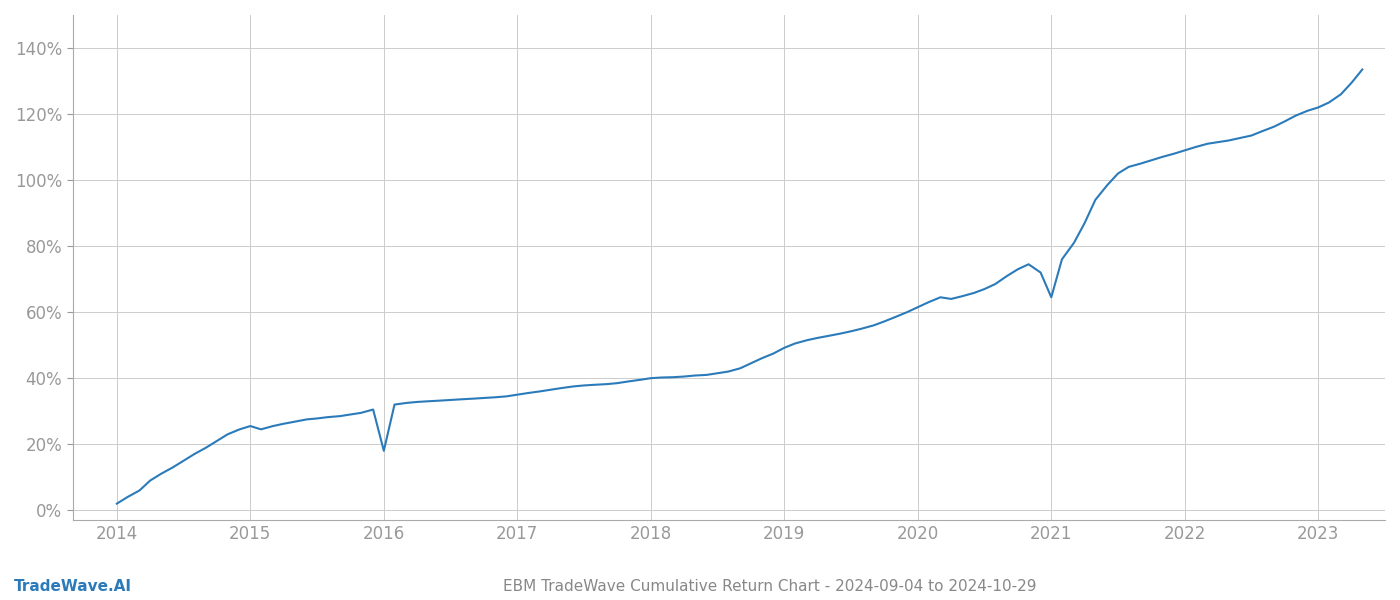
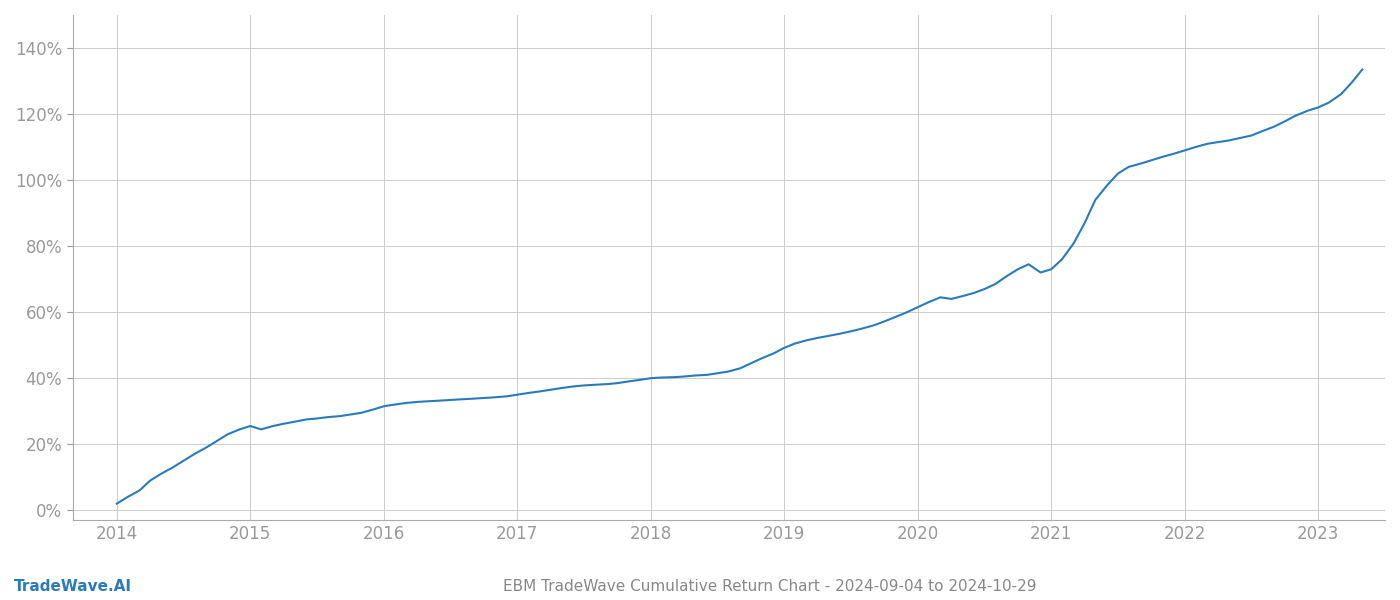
2016: 18.0% -> 31.5%
2021: 64.5% -> 73.0%
